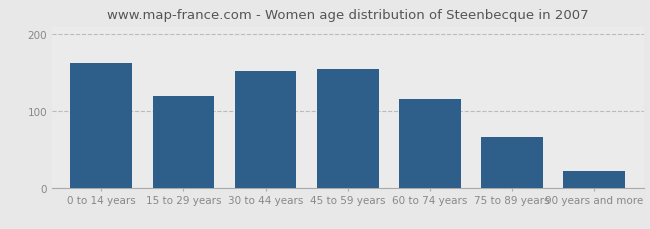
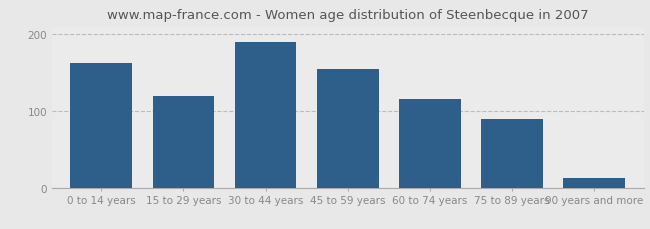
30 to 44 years: 152 -> 190
75 to 89 years: 66 -> 90
90 years and more: 22 -> 13
